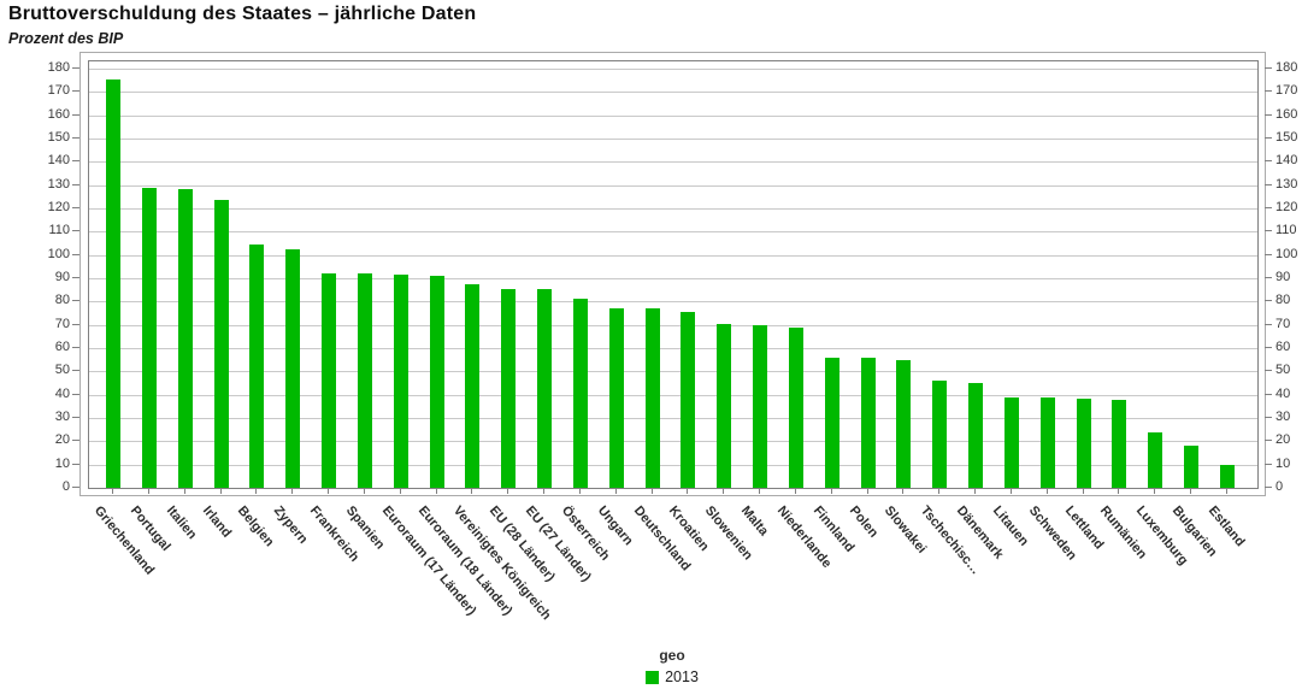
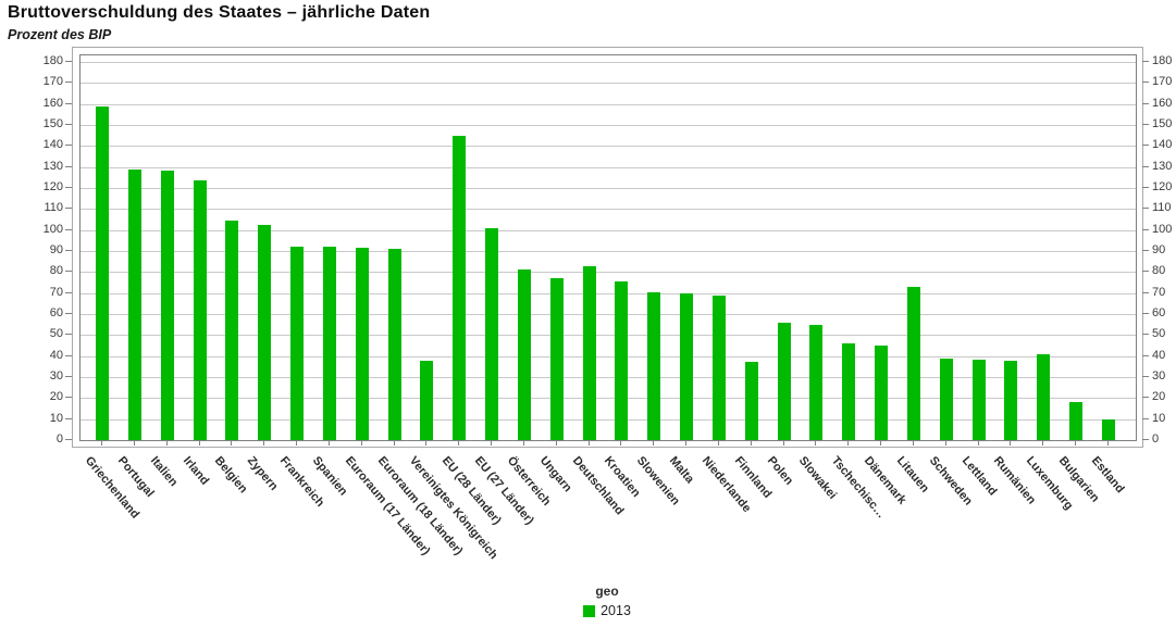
Griechenland: 175 -> 159
Vereinigtes Königreich: 87 -> 38
EU (28 Länder): 86 -> 145
EU (27 Länder): 86 -> 101
Deutschland: 77 -> 83
Finnland: 56 -> 37
Litauen: 39 -> 73
Luxemburg: 24 -> 41
